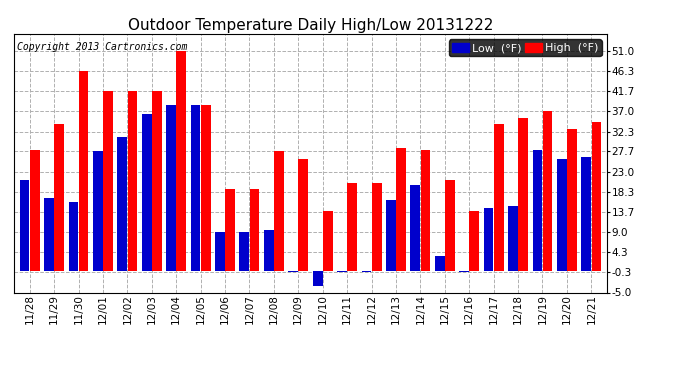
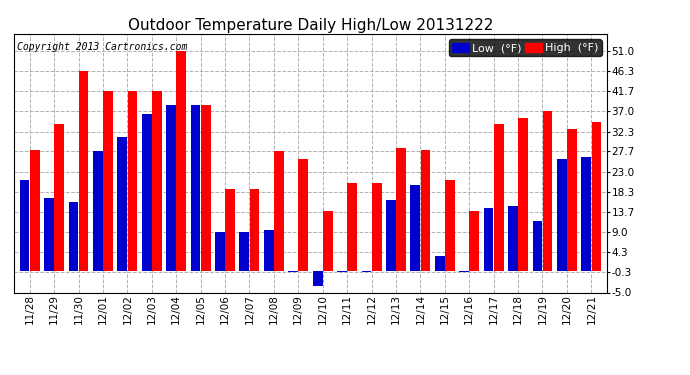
Low (°F)/12/19: 28.0 -> 11.5
